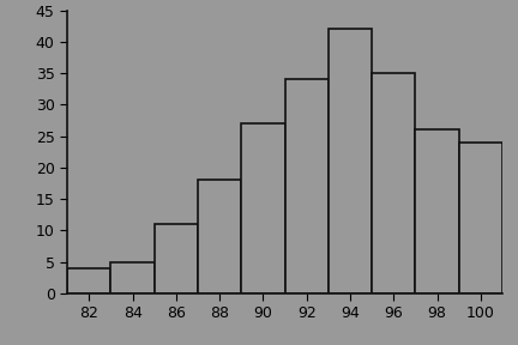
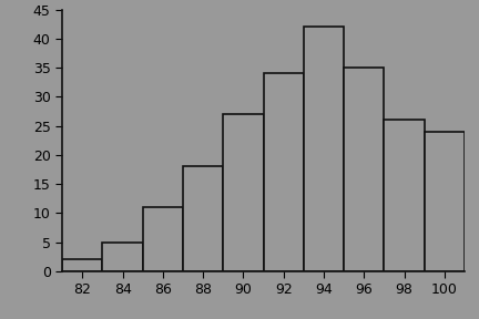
82: 4 -> 2
